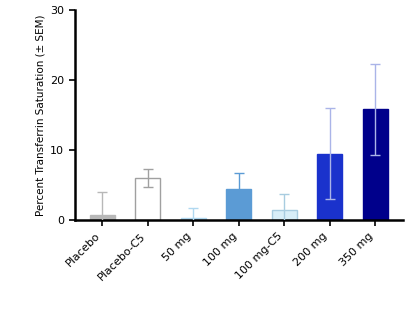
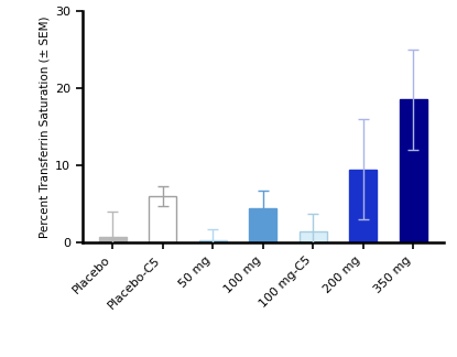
350 mg: 15.8 -> 18.5
